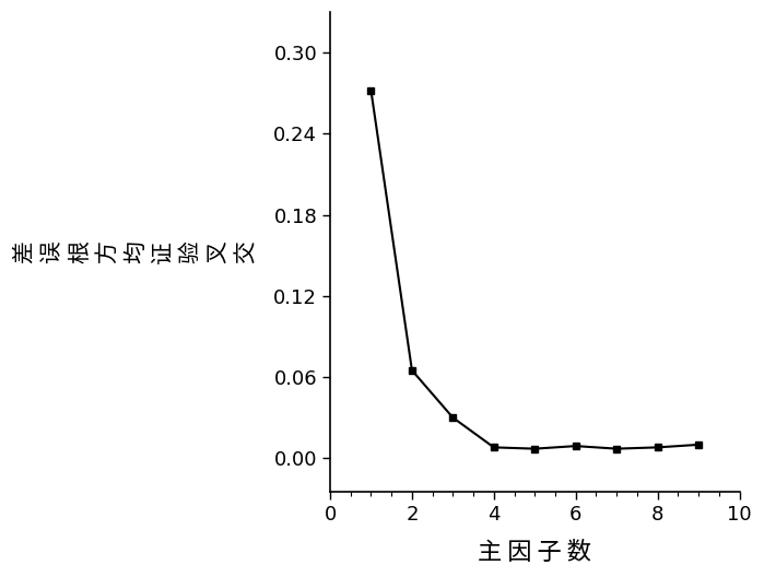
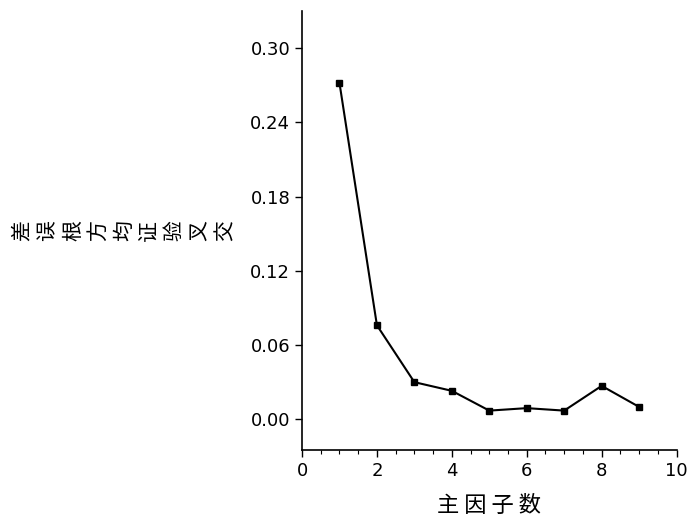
2: 0.065 -> 0.076
4: 0.008 -> 0.023
8: 0.008 -> 0.027
